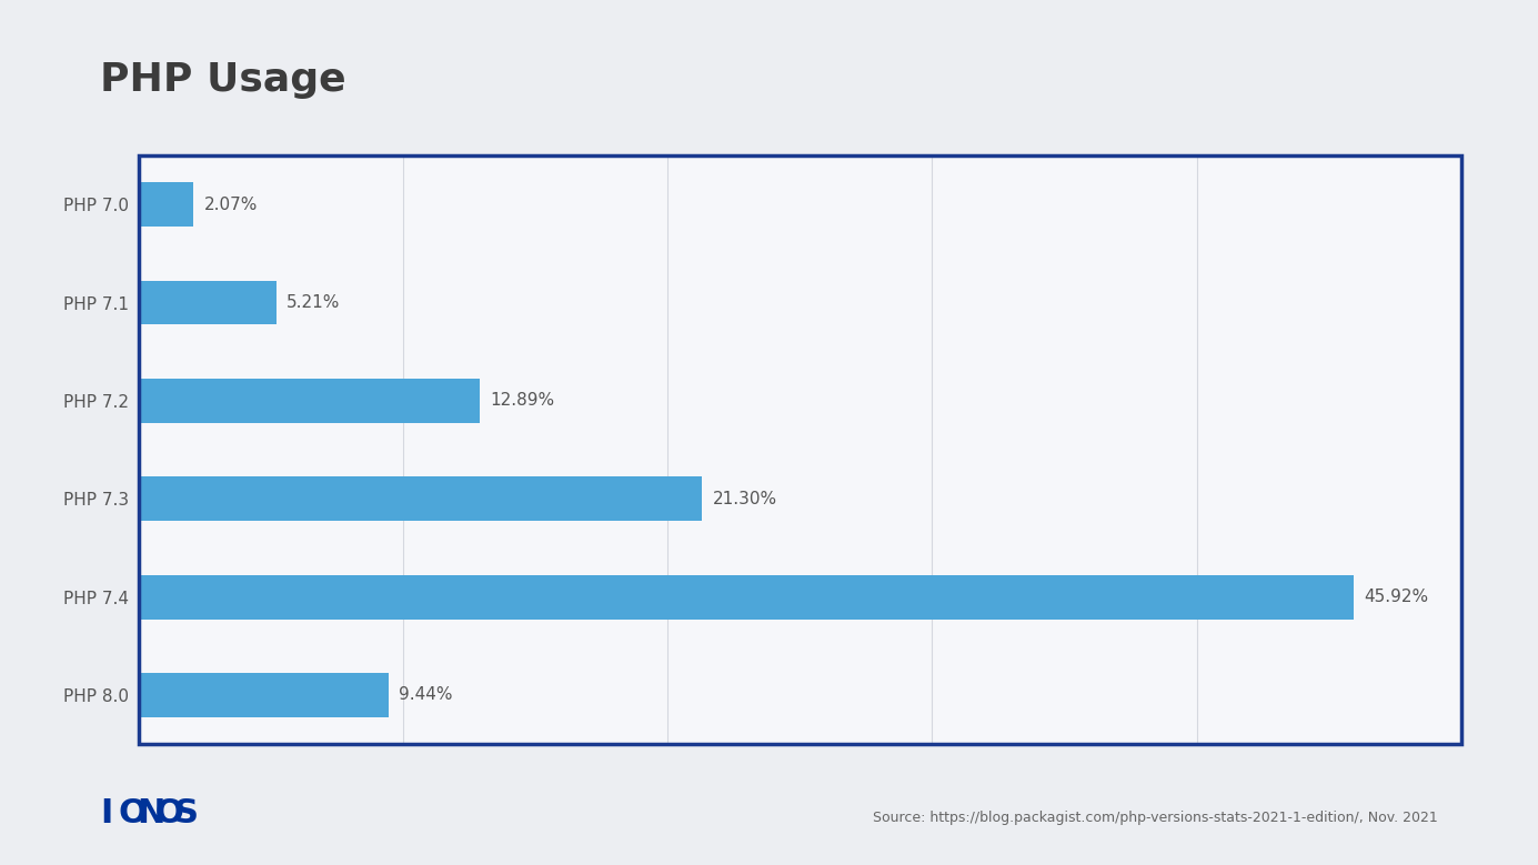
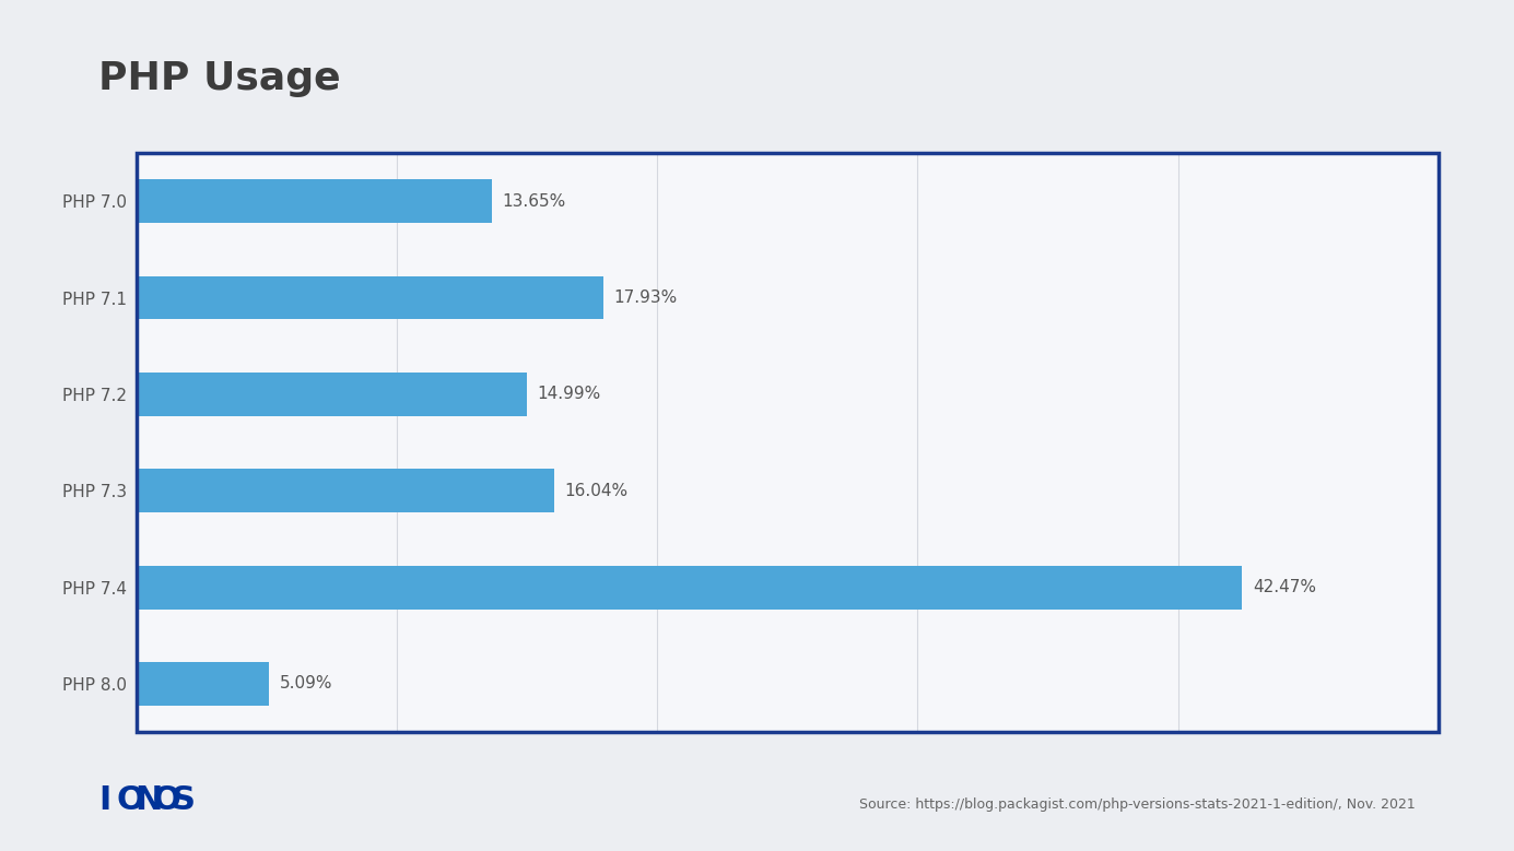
PHP 7.0: 2.07% -> 13.65%
PHP 7.1: 5.21% -> 17.93%
PHP 7.2: 12.89% -> 14.99%
PHP 7.3: 21.30% -> 16.04%
PHP 7.4: 45.92% -> 42.47%
PHP 8.0: 9.44% -> 5.09%
